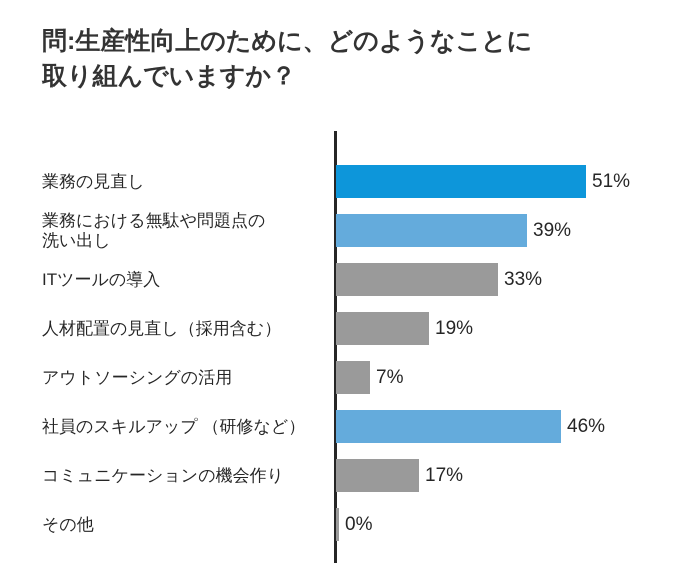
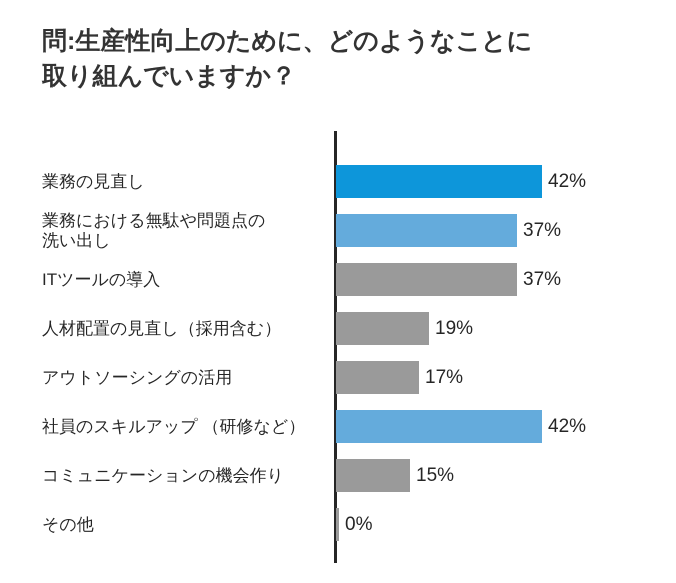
業務の見直し: 51% -> 42%
業務における無駄や問題点の 洗い出し: 39% -> 37%
ITツールの導入: 33% -> 37%
アウトソーシングの活用: 7% -> 17%
社員のスキルアップ （研修など）: 46% -> 42%
コミュニケーションの機会作り: 17% -> 15%
